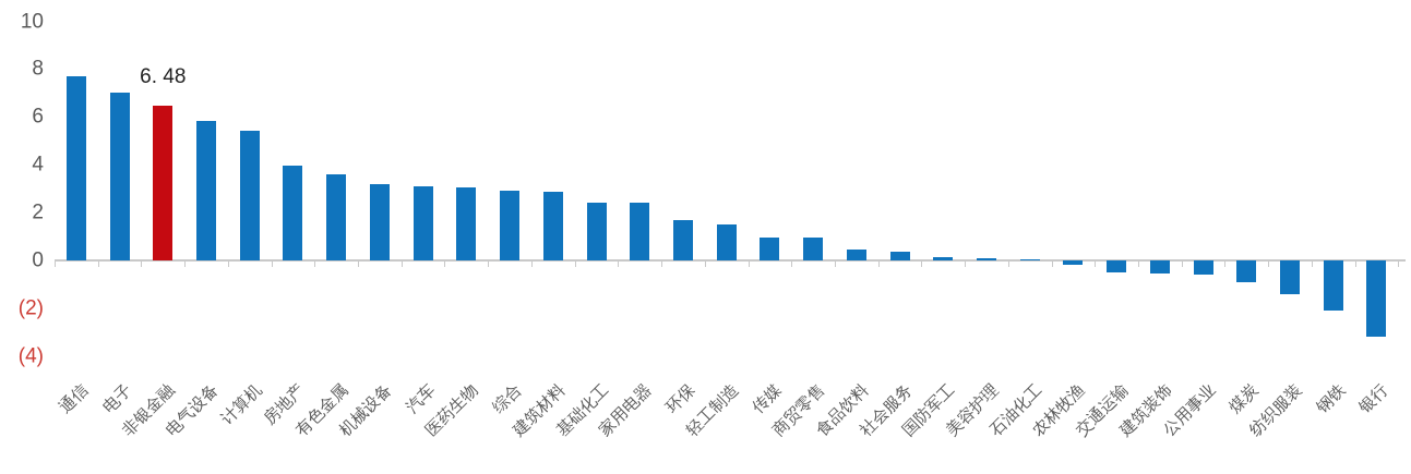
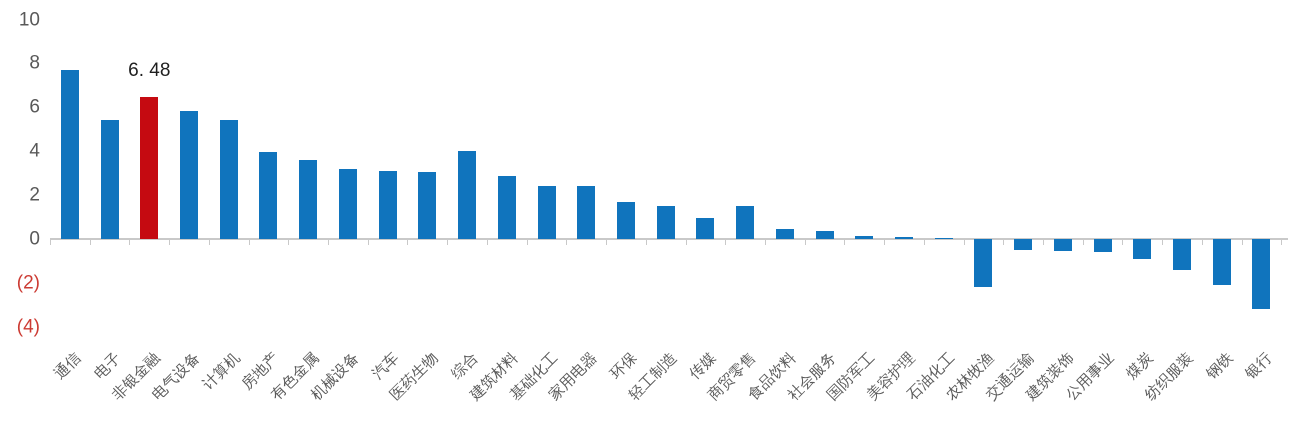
电子: 7.0 -> 5.4
综合: 2.9 -> 4.0
商贸零售: 0.9 -> 1.5
农林牧渔: -0.2 -> -2.2
